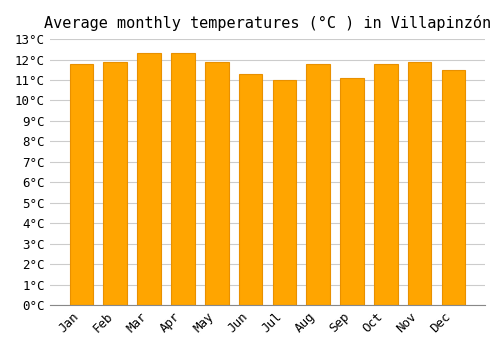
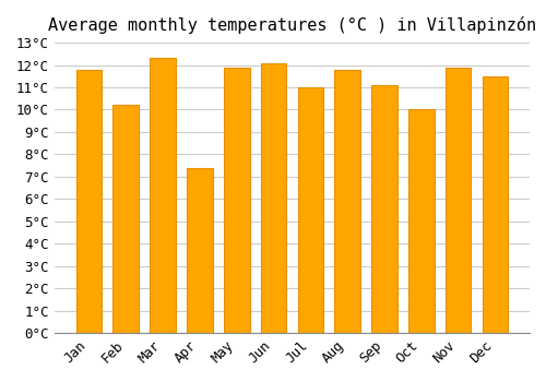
Feb: 11.9°C -> 10.2°C
Apr: 12.3°C -> 7.4°C
Jun: 11.3°C -> 12.1°C
Oct: 11.8°C -> 10.0°C
